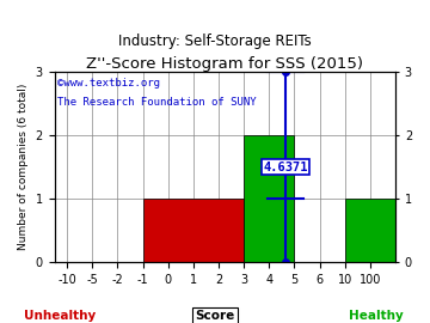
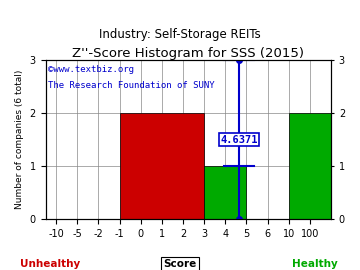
1: 1 -> 2
4: 2 -> 1
100: 1 -> 2
